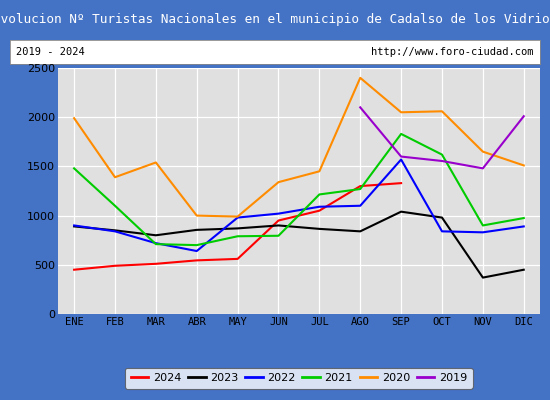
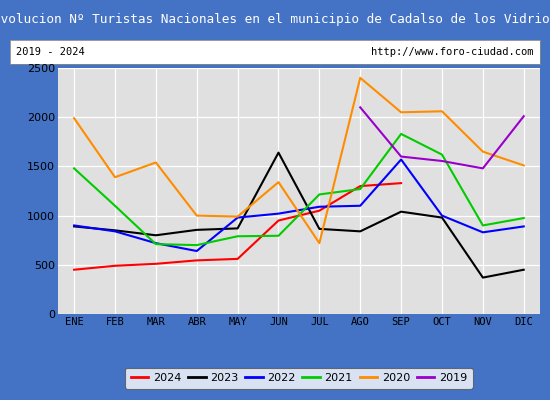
2023/JUN: 900 -> 1640
2020/JUL: 1450 -> 720
2022/OCT: 840 -> 1000
